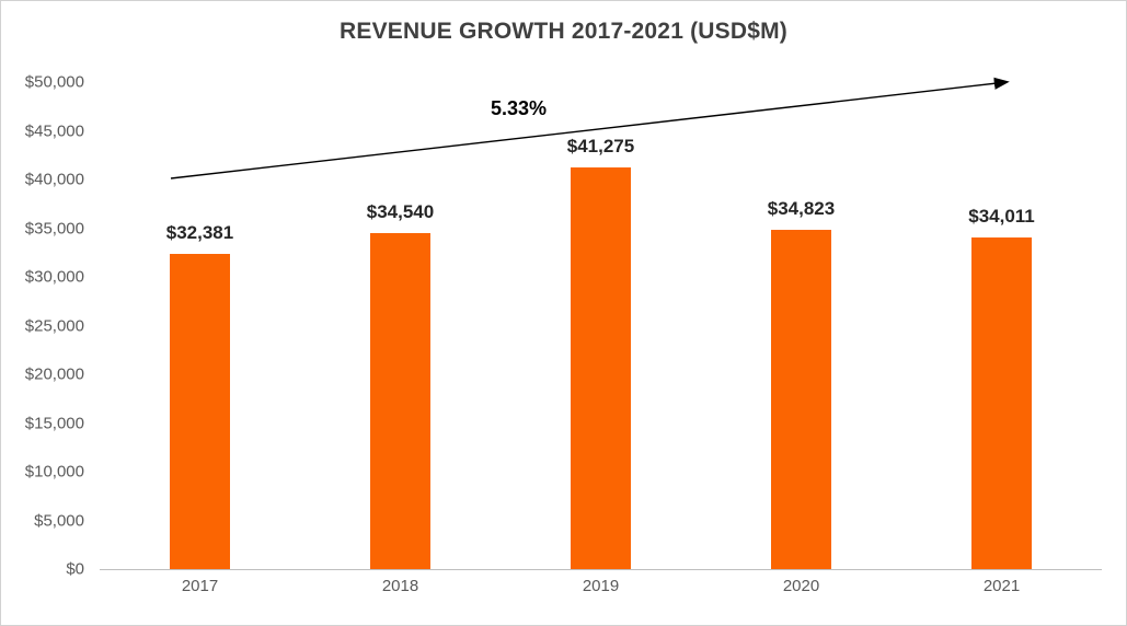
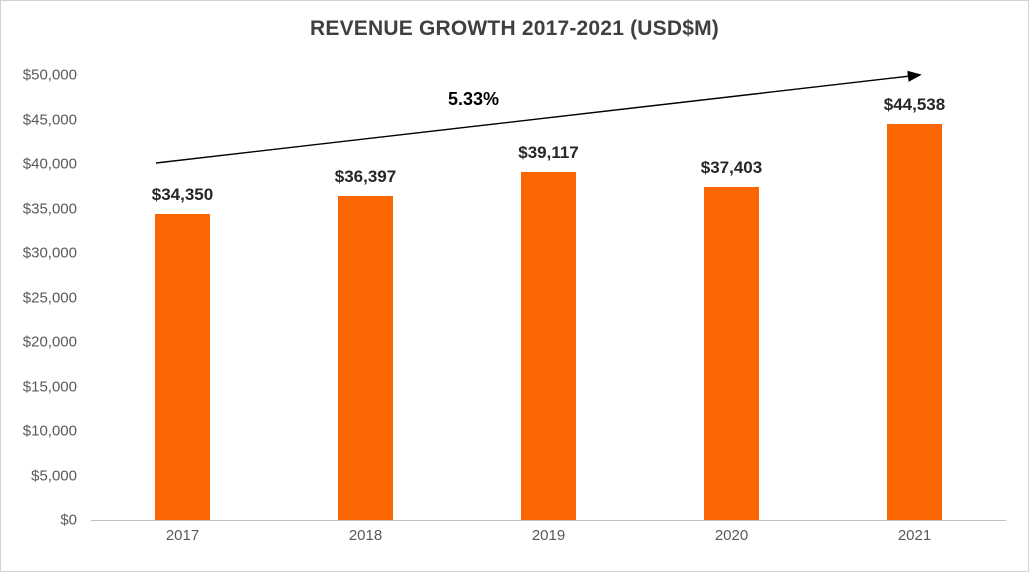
2017: $32,381 -> $34,350
2018: $34,540 -> $36,397
2019: $41,275 -> $39,117
2020: $34,823 -> $37,403
2021: $34,011 -> $44,538
